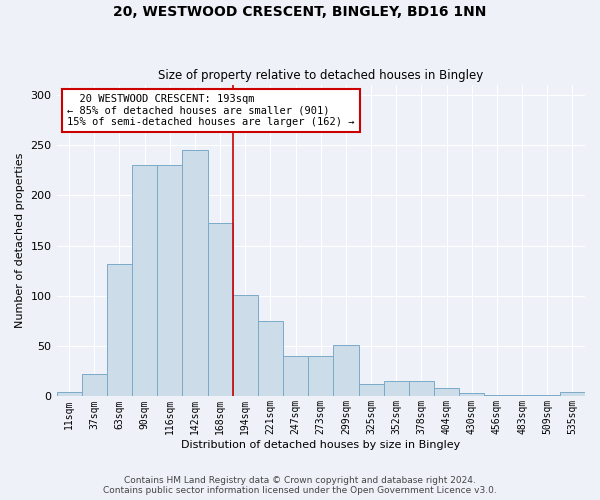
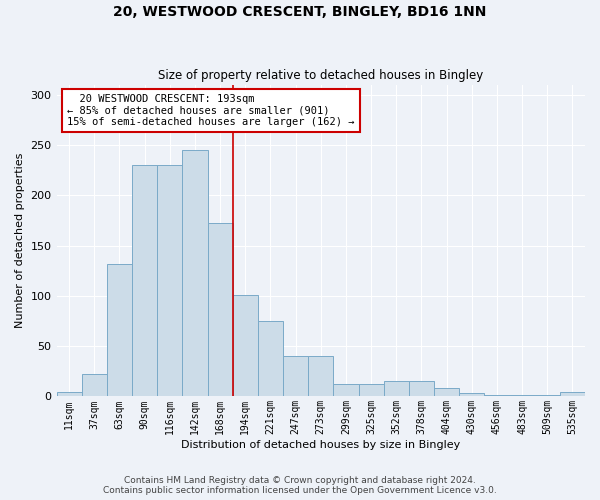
299sqm: 51 -> 12
